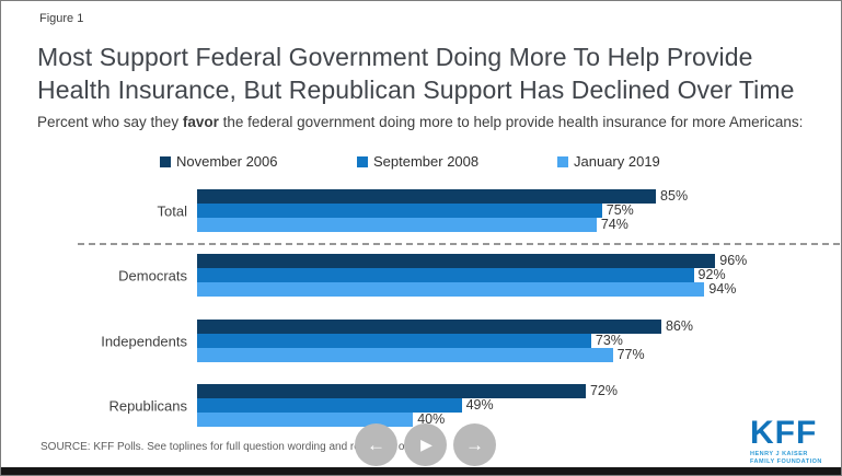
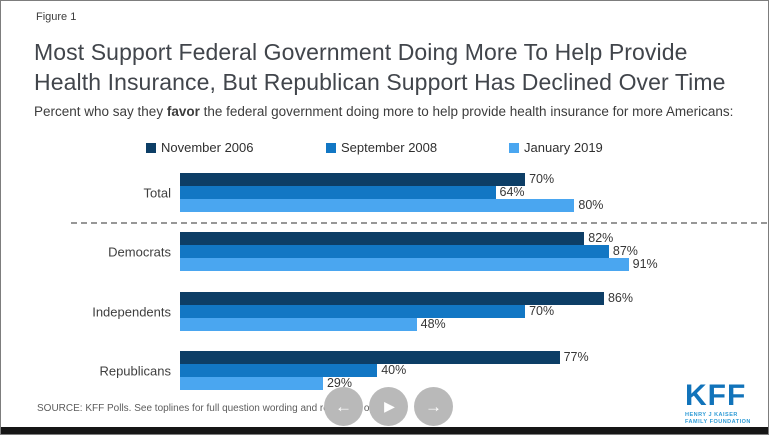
November 2006/Total: 85% -> 70%
September 2008/Total: 75% -> 64%
January 2019/Total: 74% -> 80%
November 2006/Democrats: 96% -> 82%
September 2008/Democrats: 92% -> 87%
January 2019/Democrats: 94% -> 91%
September 2008/Independents: 73% -> 70%
January 2019/Independents: 77% -> 48%
November 2006/Republicans: 72% -> 77%
September 2008/Republicans: 49% -> 40%
January 2019/Republicans: 40% -> 29%
